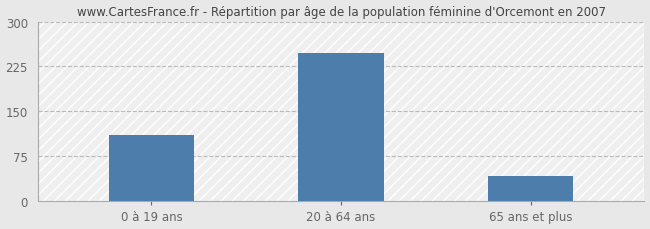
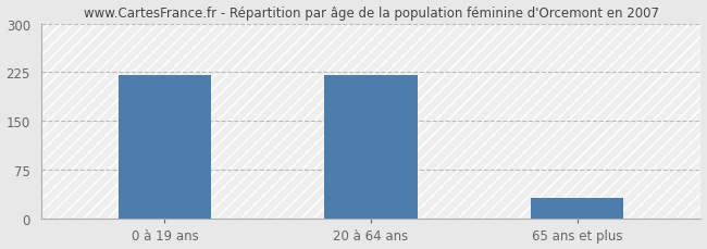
0 à 19 ans: 110 -> 220
20 à 64 ans: 247 -> 220
65 ans et plus: 42 -> 32
